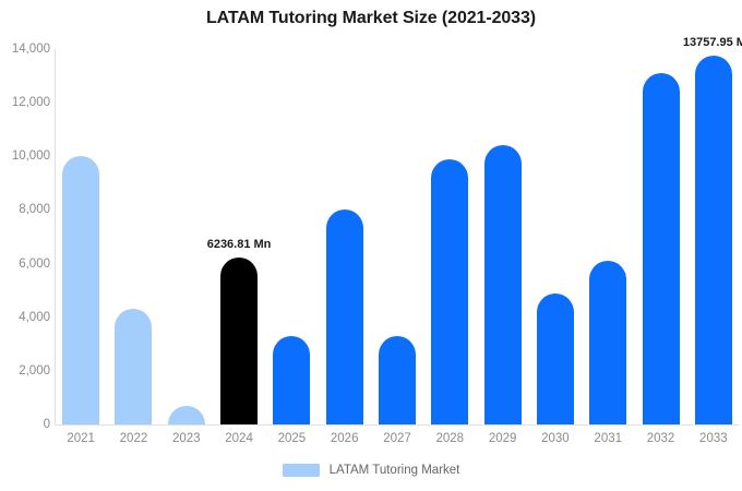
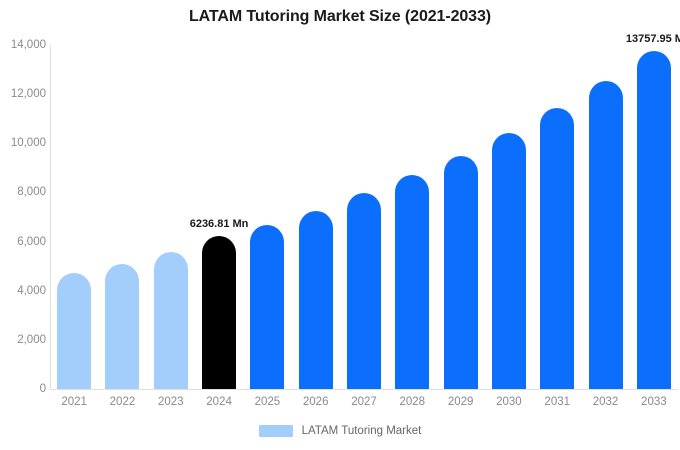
2021: 10000 -> 4700
2022: 4300 -> 5100
2023: 700 -> 5600
2025: 3300 -> 6700
2026: 8000 -> 7200
2027: 3300 -> 8000
2028: 9900 -> 8700
2029: 10400 -> 9500
2030: 4900 -> 10400
2031: 6100 -> 11400
2032: 13100 -> 12500
